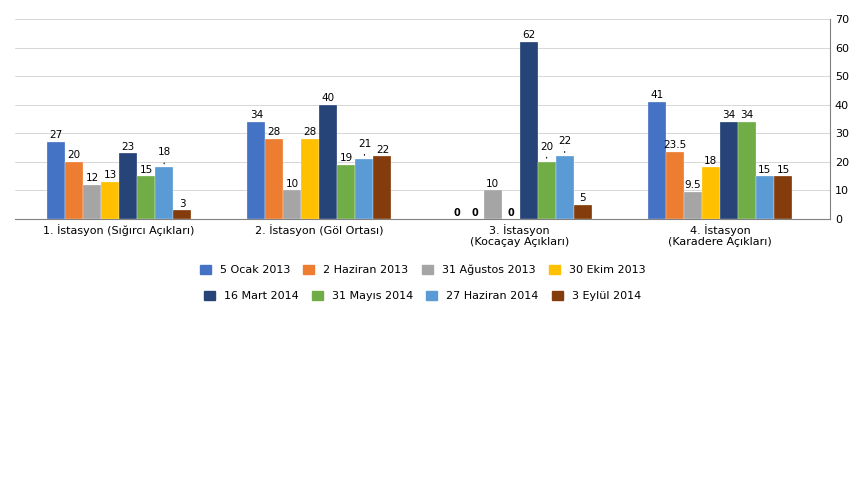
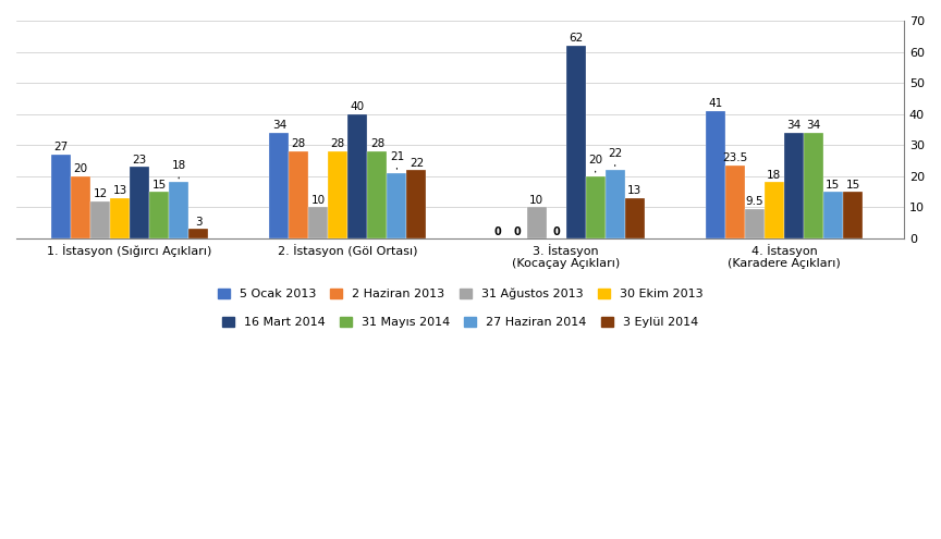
31 Mayıs 2014/2. İstasyon (Göl Ortası): 19 -> 28
3 Eylül 2014/3. İstasyon (Kocaçay Açıkları): 5 -> 13
